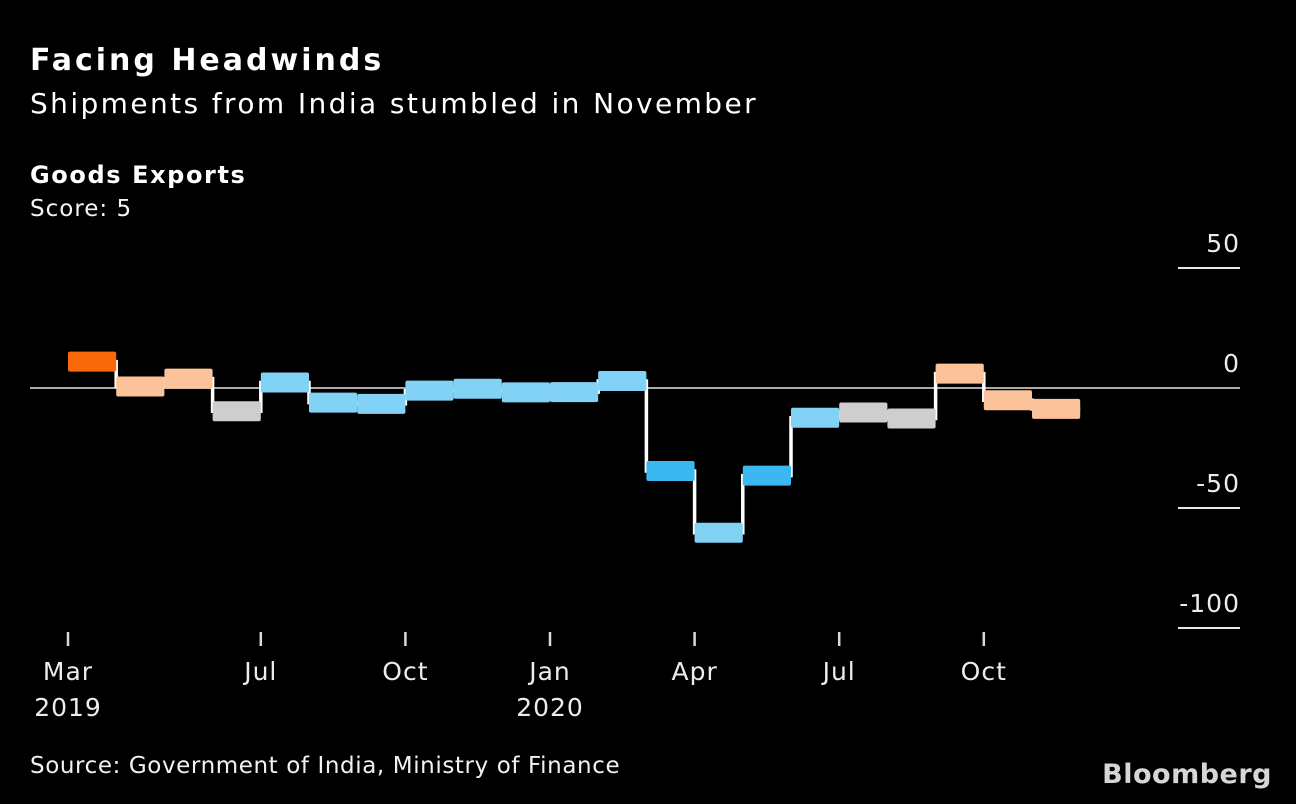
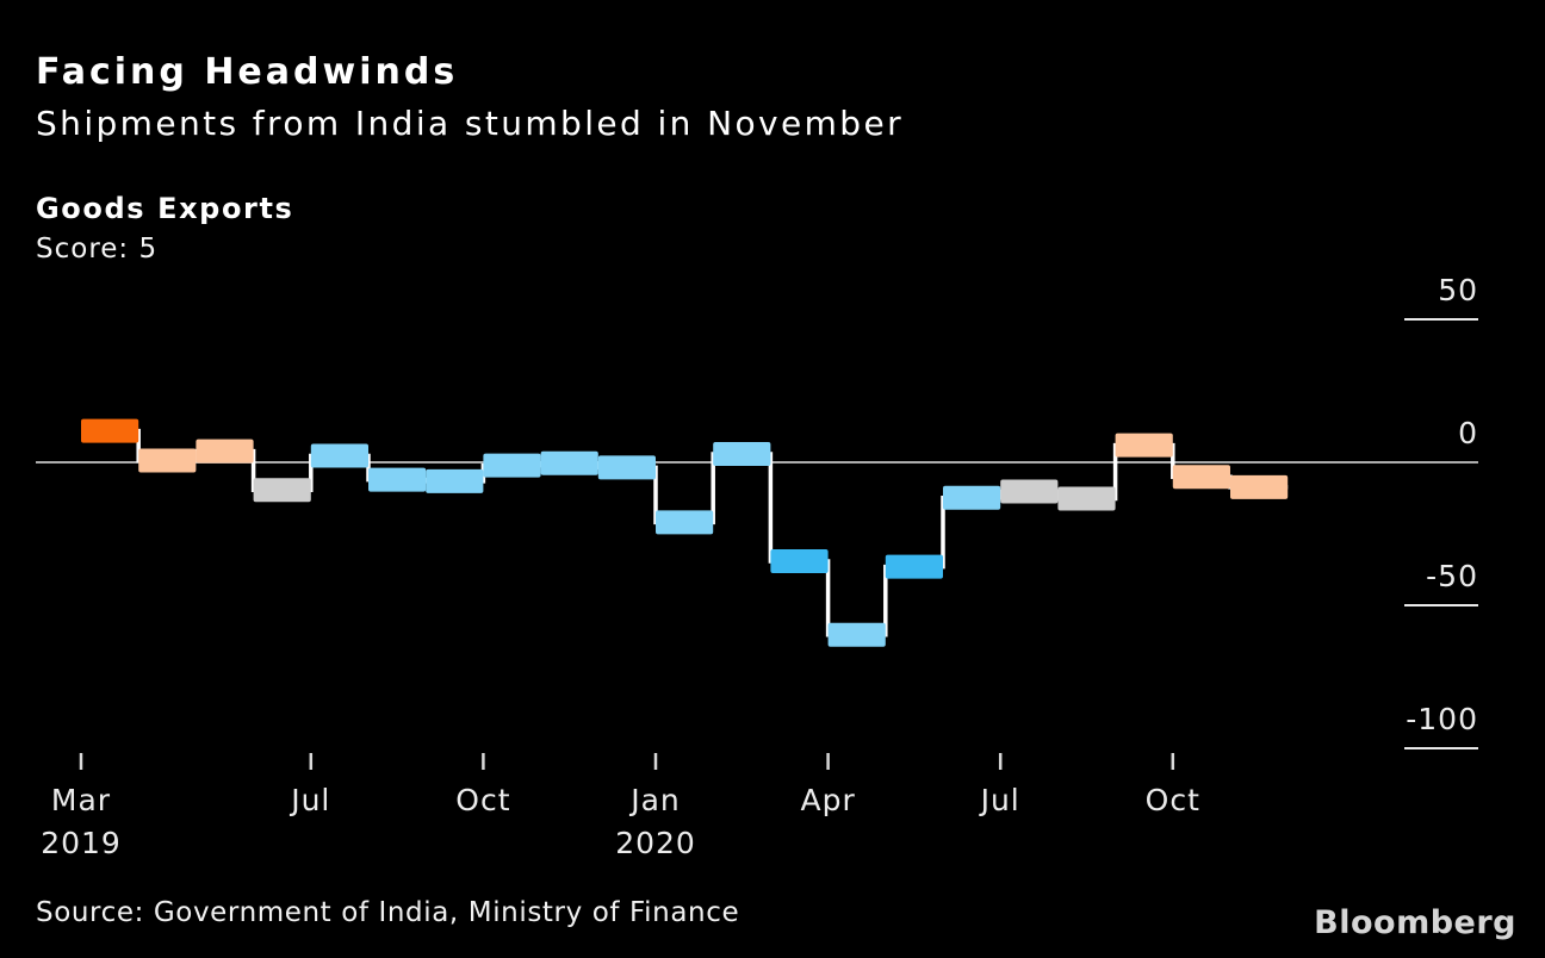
Jan 2020: -2 -> -21
